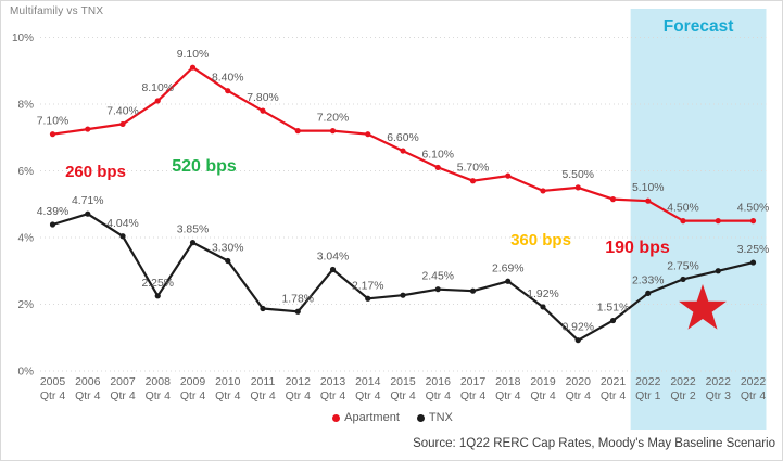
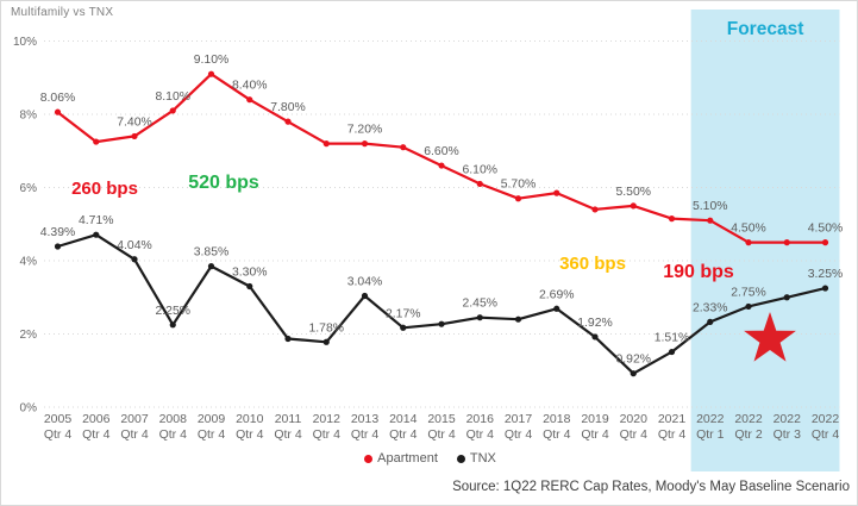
Apartment/2005 Qtr 4: 7.10% -> 8.06%
